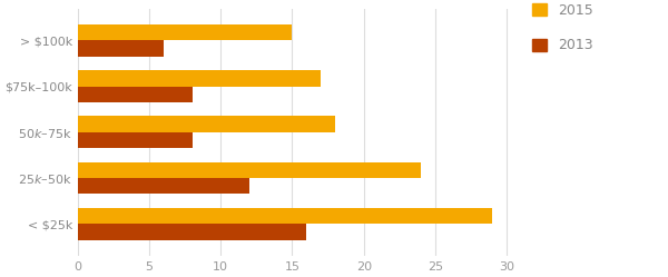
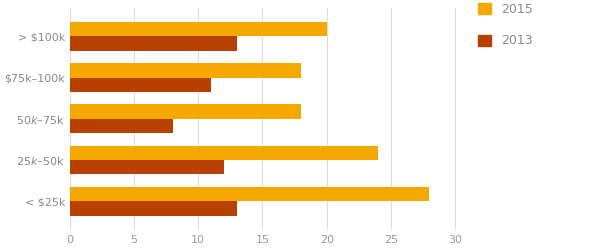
2015/> $100k: 15 -> 20
2013/> $100k: 6 -> 13
2015/$75k–100k: 17 -> 18
2013/$75k–100k: 8 -> 11
2015/< $25k: 29 -> 28
2013/< $25k: 16 -> 13
